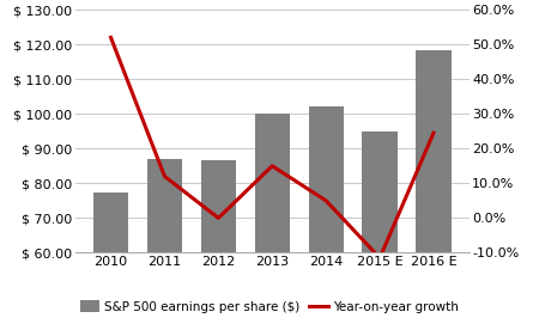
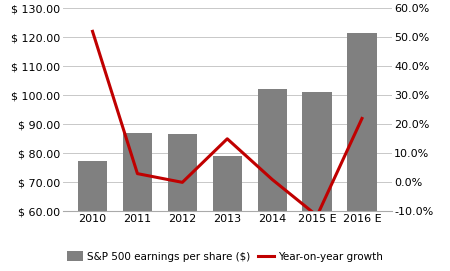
Year-on-year growth/2011: 12.0% -> 3.0%
S&P 500 earnings per share ($)/2013: $ 100.0 -> $ 79.0
Year-on-year growth/2014: 5.0% -> 1.0%
S&P 500 earnings per share ($)/2015 E: $ 95.0 -> $ 101.0
S&P 500 earnings per share ($)/2016 E: $ 118.5 -> $ 121.5
Year-on-year growth/2016 E: 24.5% -> 22.0%
